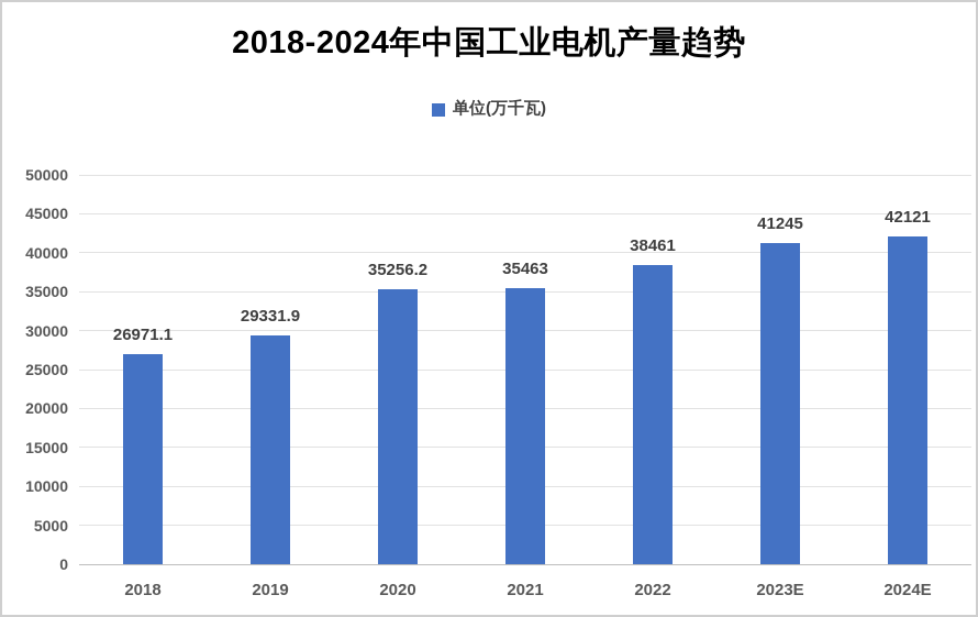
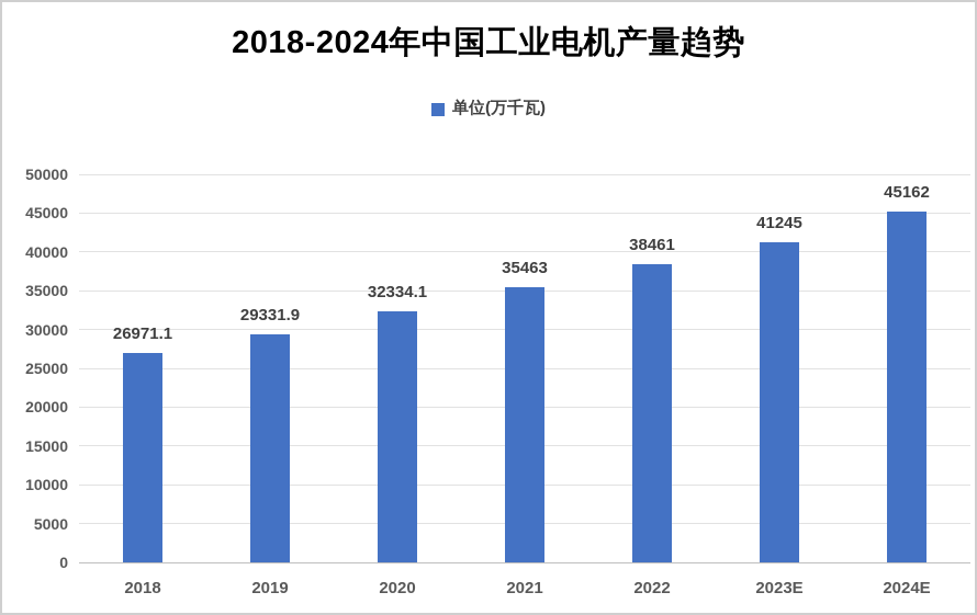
2020: 35256.2 -> 32334.1
2024E: 42121 -> 45162
